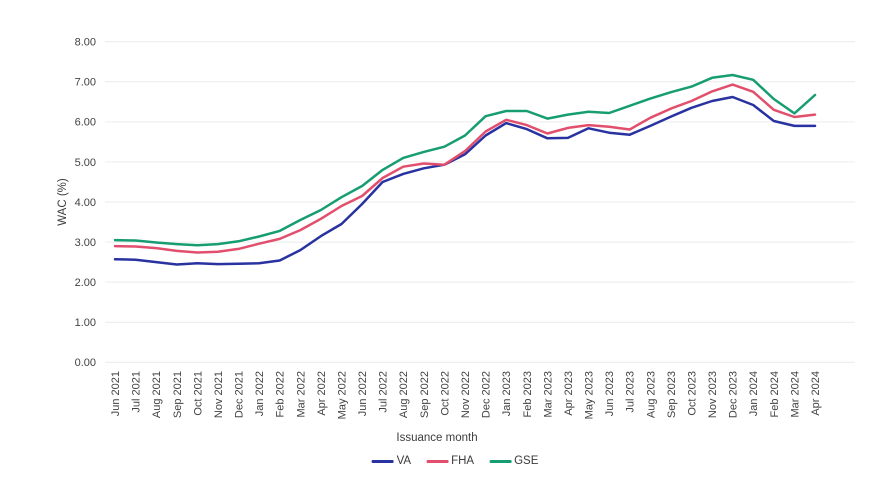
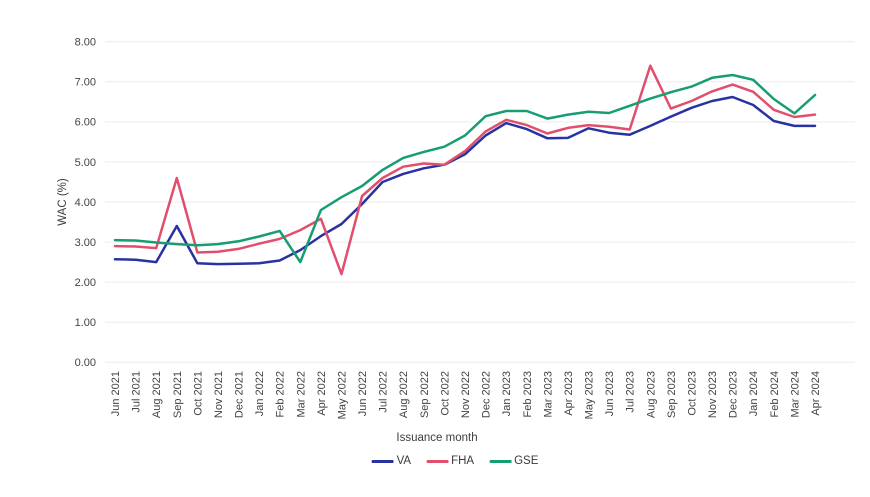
VA/Sep 2021: 2.4 -> 3.4
FHA/Sep 2021: 2.8 -> 4.6
GSE/Mar 2022: 3.5 -> 2.5
FHA/May 2022: 3.9 -> 2.2
FHA/Aug 2023: 6.1 -> 7.4
